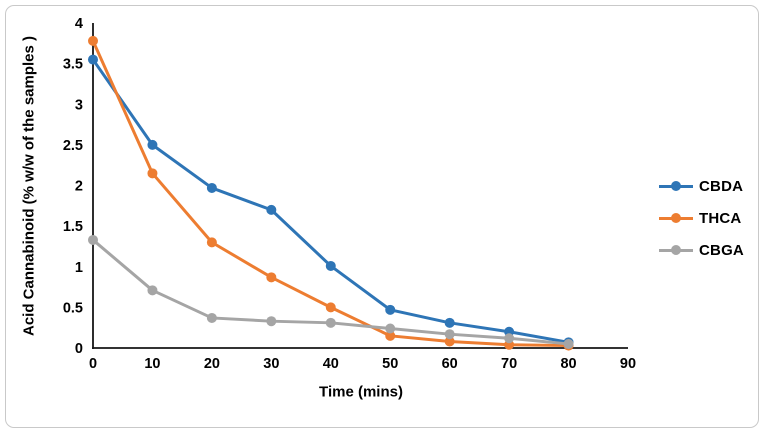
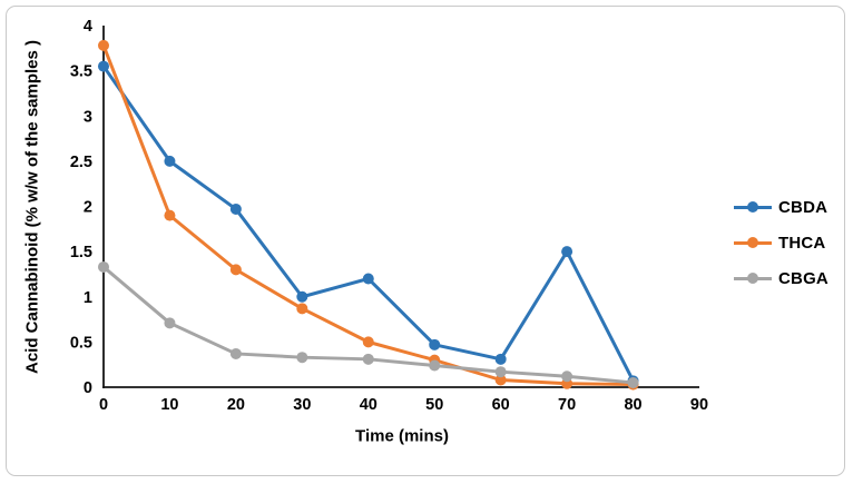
THCA/10: 2.1 -> 1.9
CBDA/30: 1.7 -> 1.0
CBDA/40: 1.0 -> 1.2
THCA/50: 0.1 -> 0.3
CBDA/70: 0.2 -> 1.5
